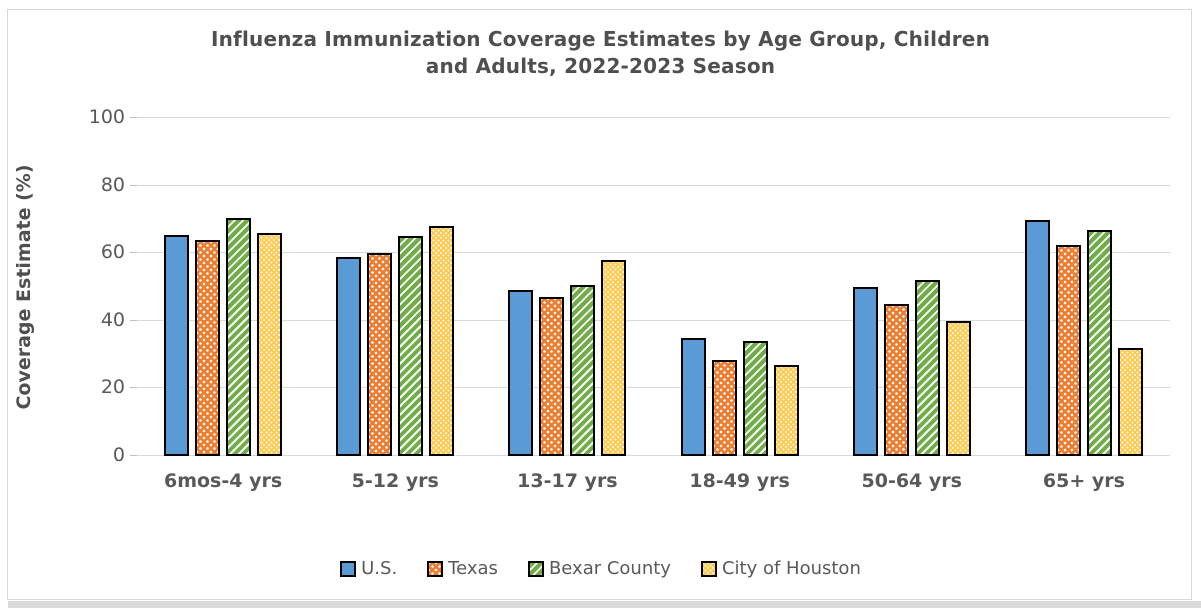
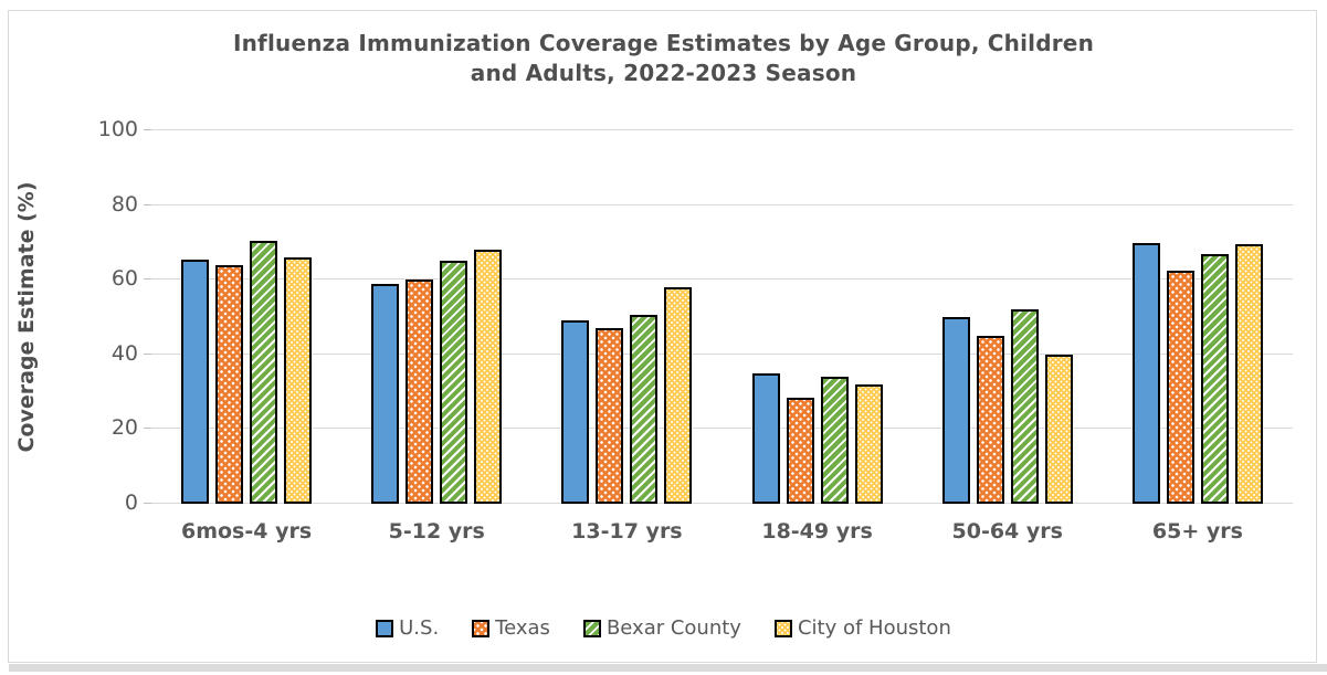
City of Houston/18-49 yrs: 27 -> 32
City of Houston/65+ yrs: 32 -> 70
